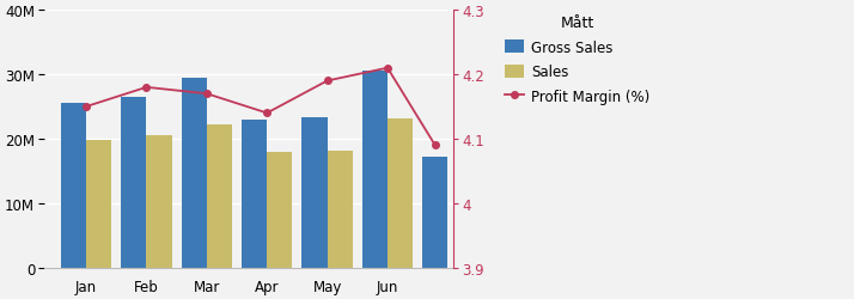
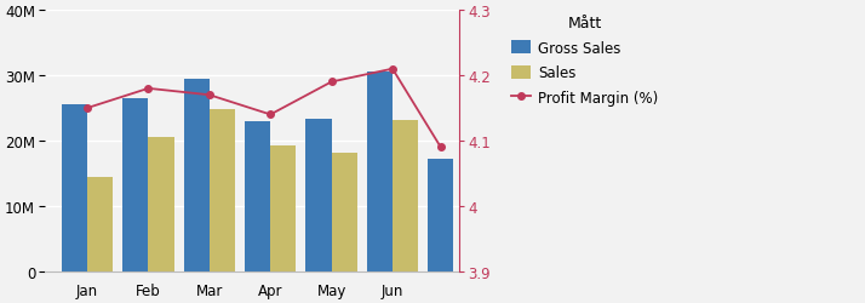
Sales/Jan: 19.8M -> 14.4M
Sales/Mar: 22.2M -> 24.8M
Sales/Apr: 18.0M -> 19.2M
